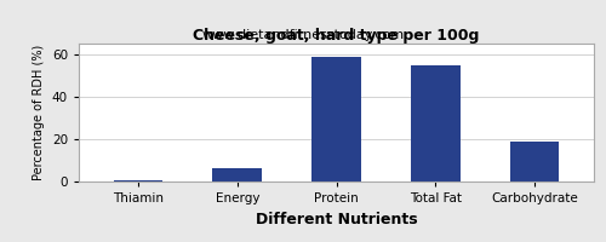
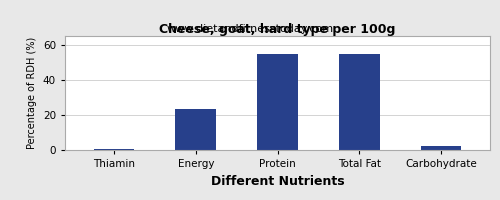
Energy: 6 -> 24
Protein: 59 -> 55
Carbohydrate: 19 -> 2
